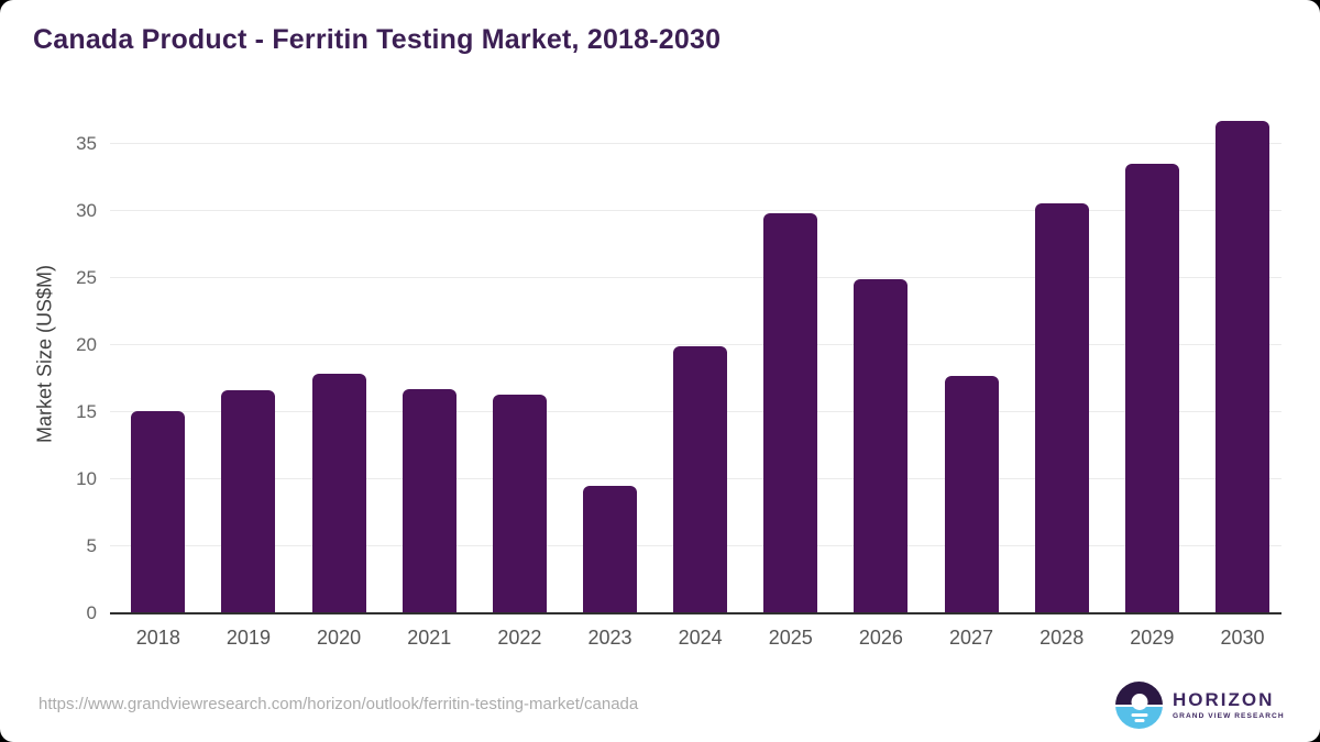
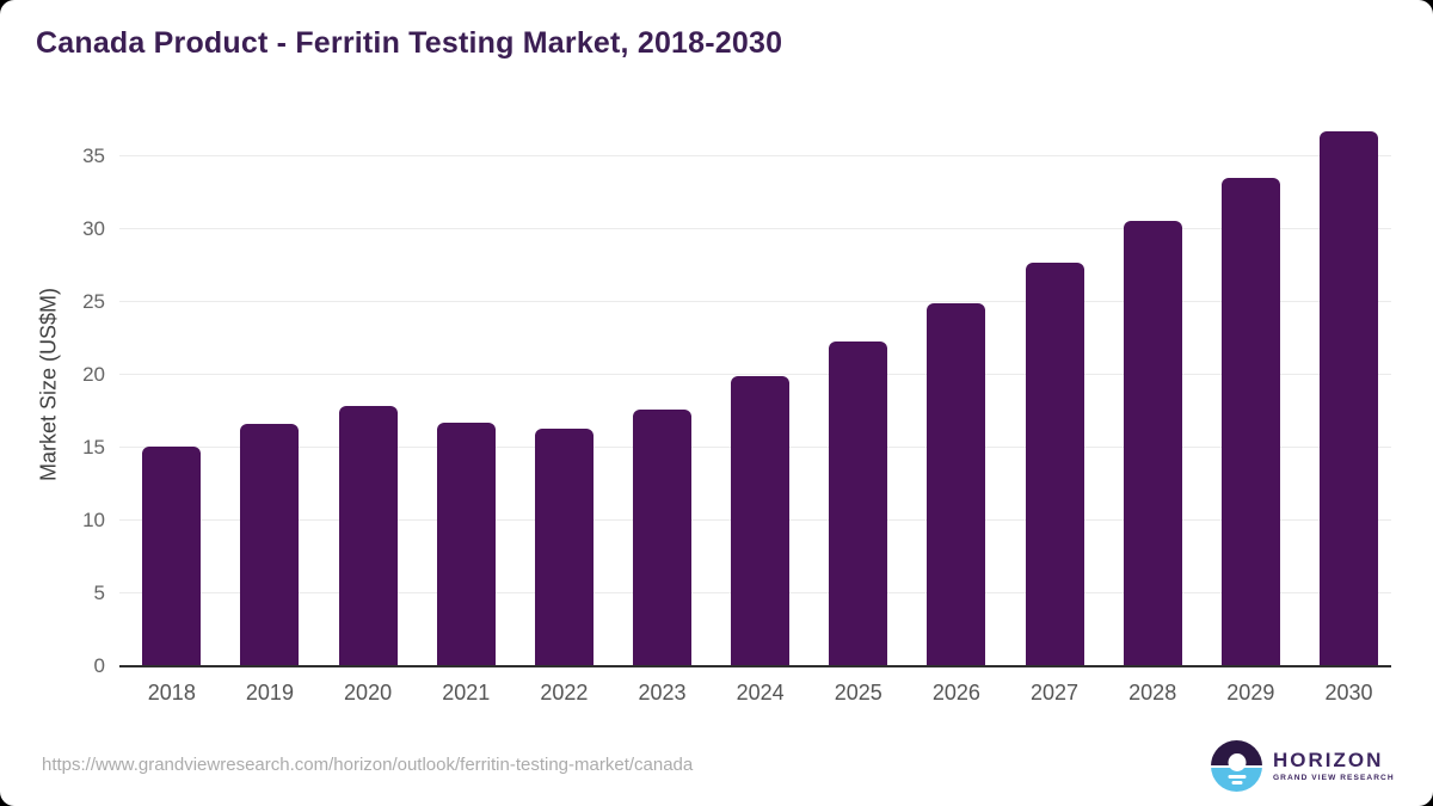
2023: 9.5 -> 17.6
2025: 29.8 -> 22.3
2027: 17.7 -> 27.7
